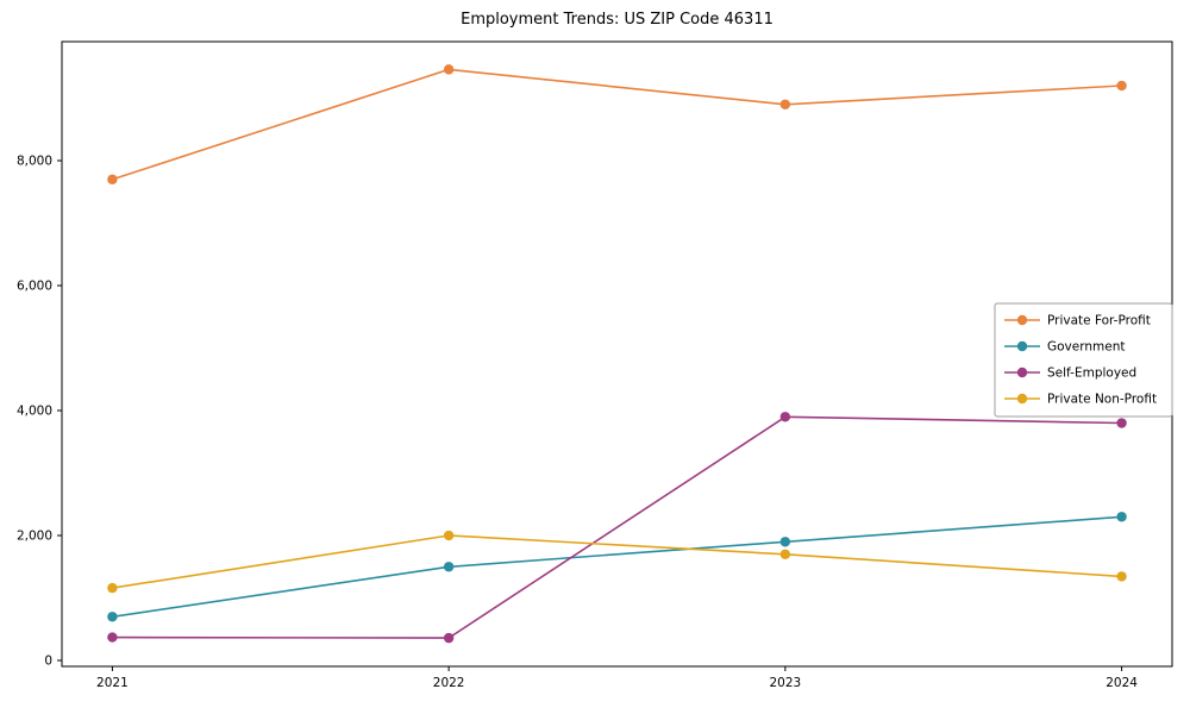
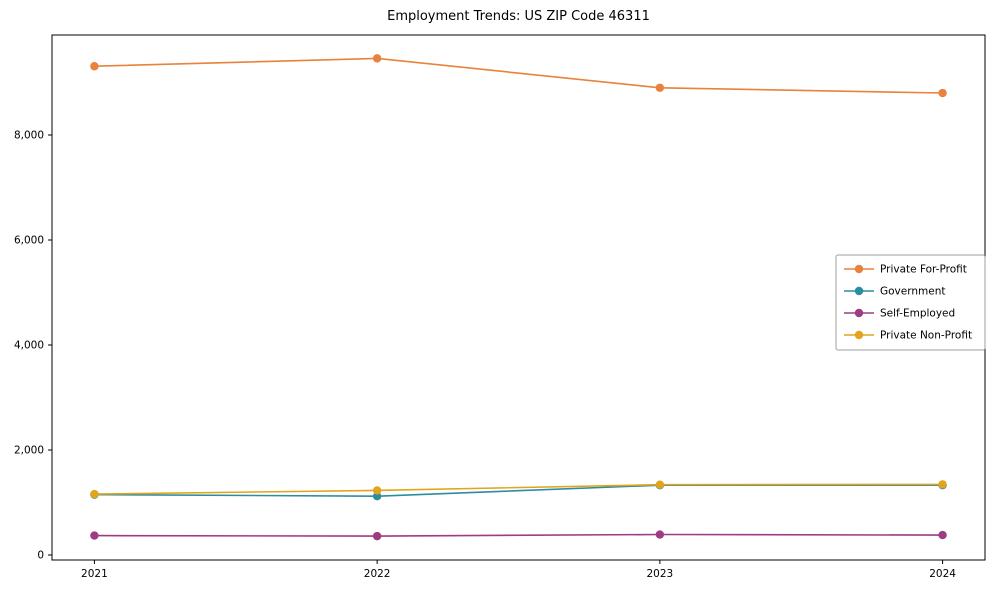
Private For-Profit/2021: 7700 -> 9300
Government/2021: 700 -> 1200
Government/2022: 1500 -> 1100
Private Non-Profit/2022: 2000 -> 1200
Government/2023: 1900 -> 1300
Self-Employed/2023: 3900 -> 400
Private Non-Profit/2023: 1700 -> 1300
Private For-Profit/2024: 9200 -> 8800
Government/2024: 2300 -> 1300
Self-Employed/2024: 3800 -> 400
